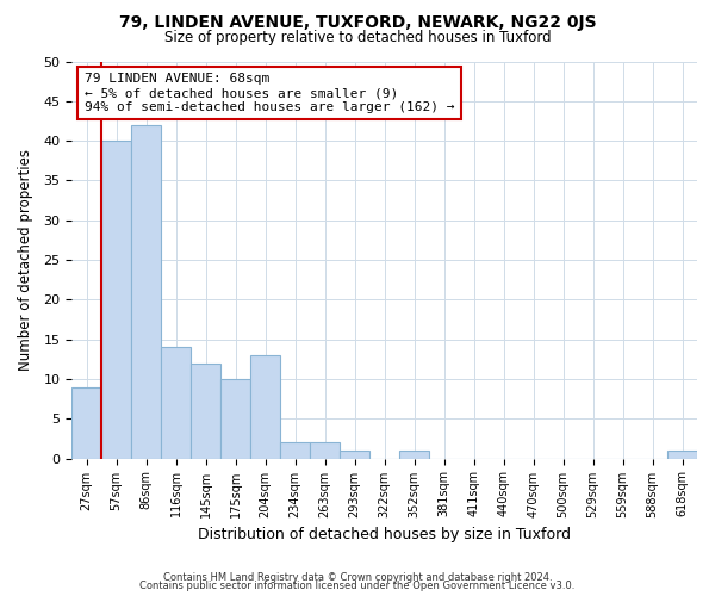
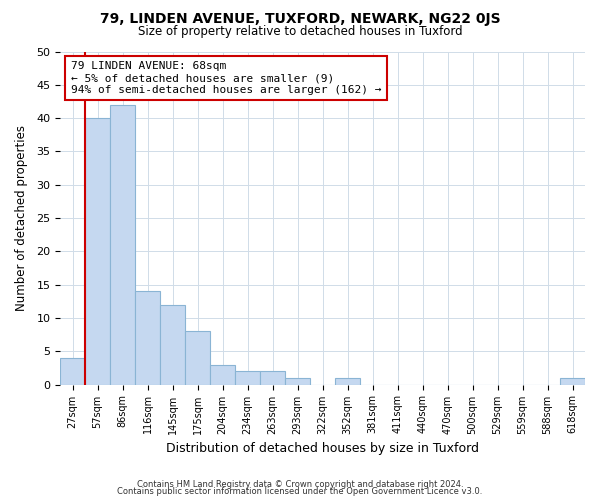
27sqm: 9 -> 4
175sqm: 10 -> 8
204sqm: 13 -> 3
